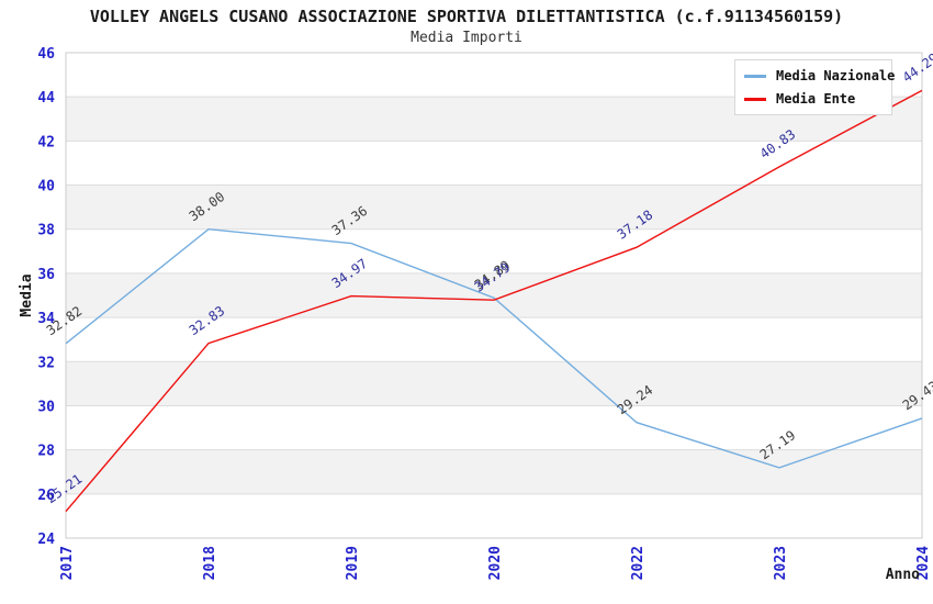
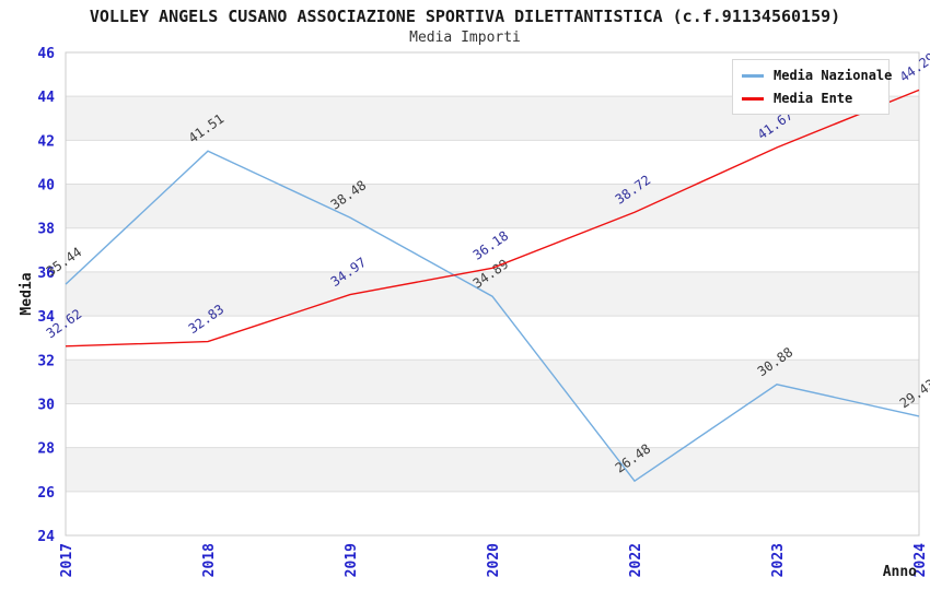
Media Nazionale/2017: 32.82 -> 35.44
Media Ente/2017: 25.21 -> 32.62
Media Nazionale/2018: 38.00 -> 41.51
Media Nazionale/2019: 37.36 -> 38.48
Media Ente/2020: 34.79 -> 36.18
Media Nazionale/2022: 29.24 -> 26.48
Media Ente/2022: 37.18 -> 38.72
Media Nazionale/2023: 27.19 -> 30.88
Media Ente/2023: 40.83 -> 41.67
